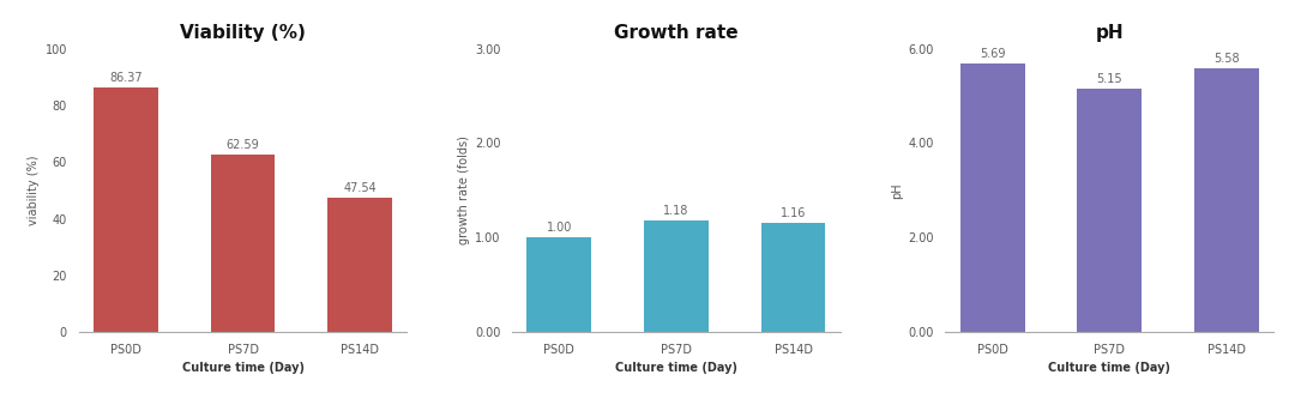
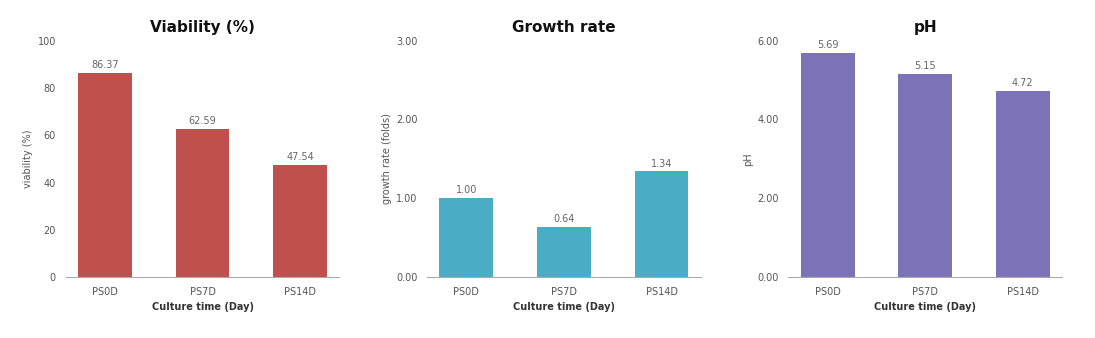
Growth rate/PS7D: 1.18 -> 0.64
Growth rate/PS14D: 1.16 -> 1.34
pH/PS14D: 5.58 -> 4.72
